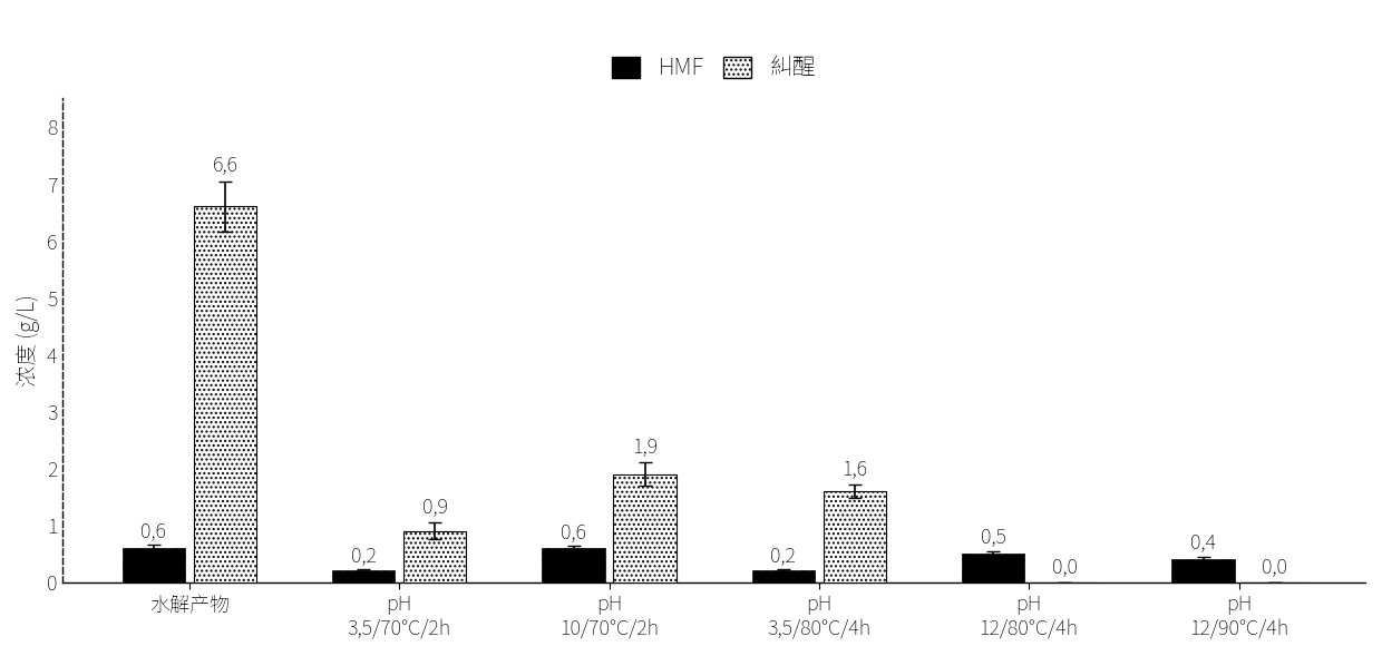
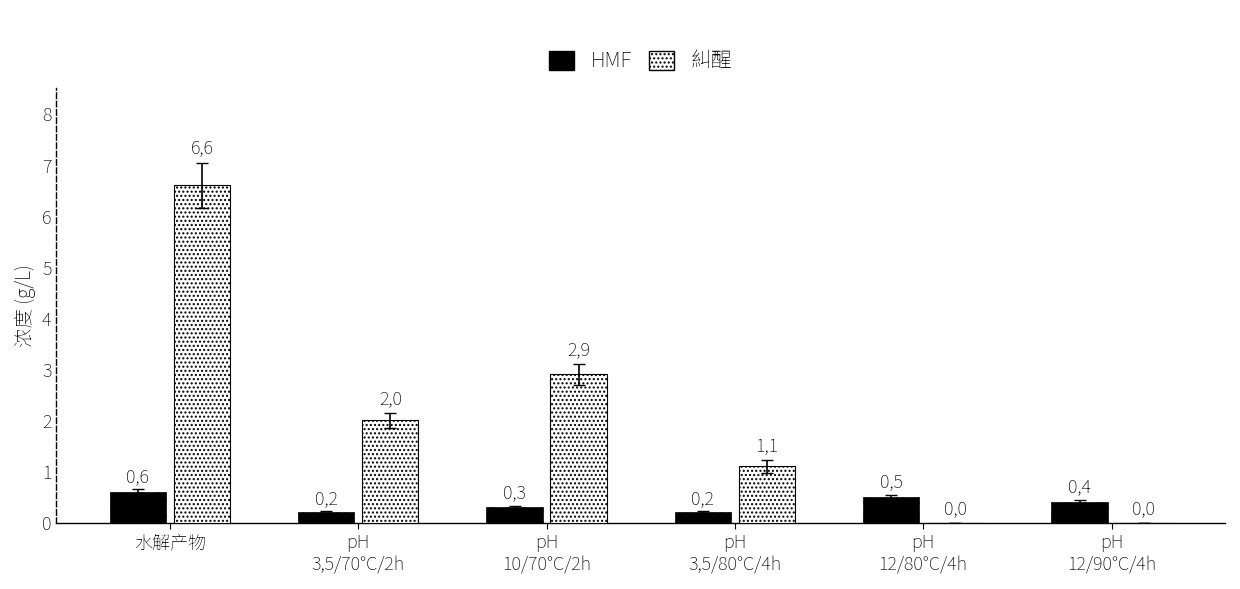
糾醒/pH 3,5/70°C/2h: 0,9 -> 2,0
HMF/pH 10/70°C/2h: 0,6 -> 0,3
糾醒/pH 10/70°C/2h: 1,9 -> 2,9
糾醒/pH 3,5/80°C/4h: 1,6 -> 1,1
